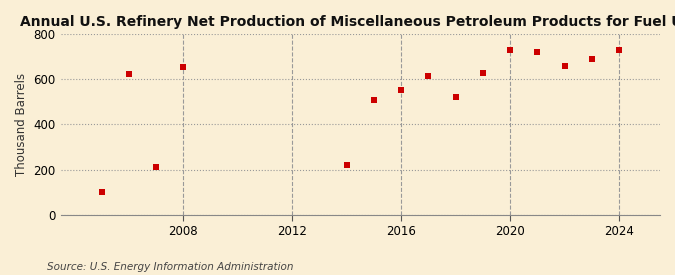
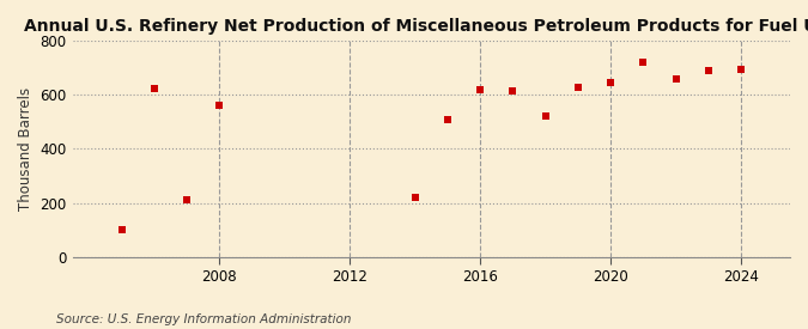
2008: 655 -> 560
2016: 555 -> 620
2020: 730 -> 645
2024: 730 -> 695
